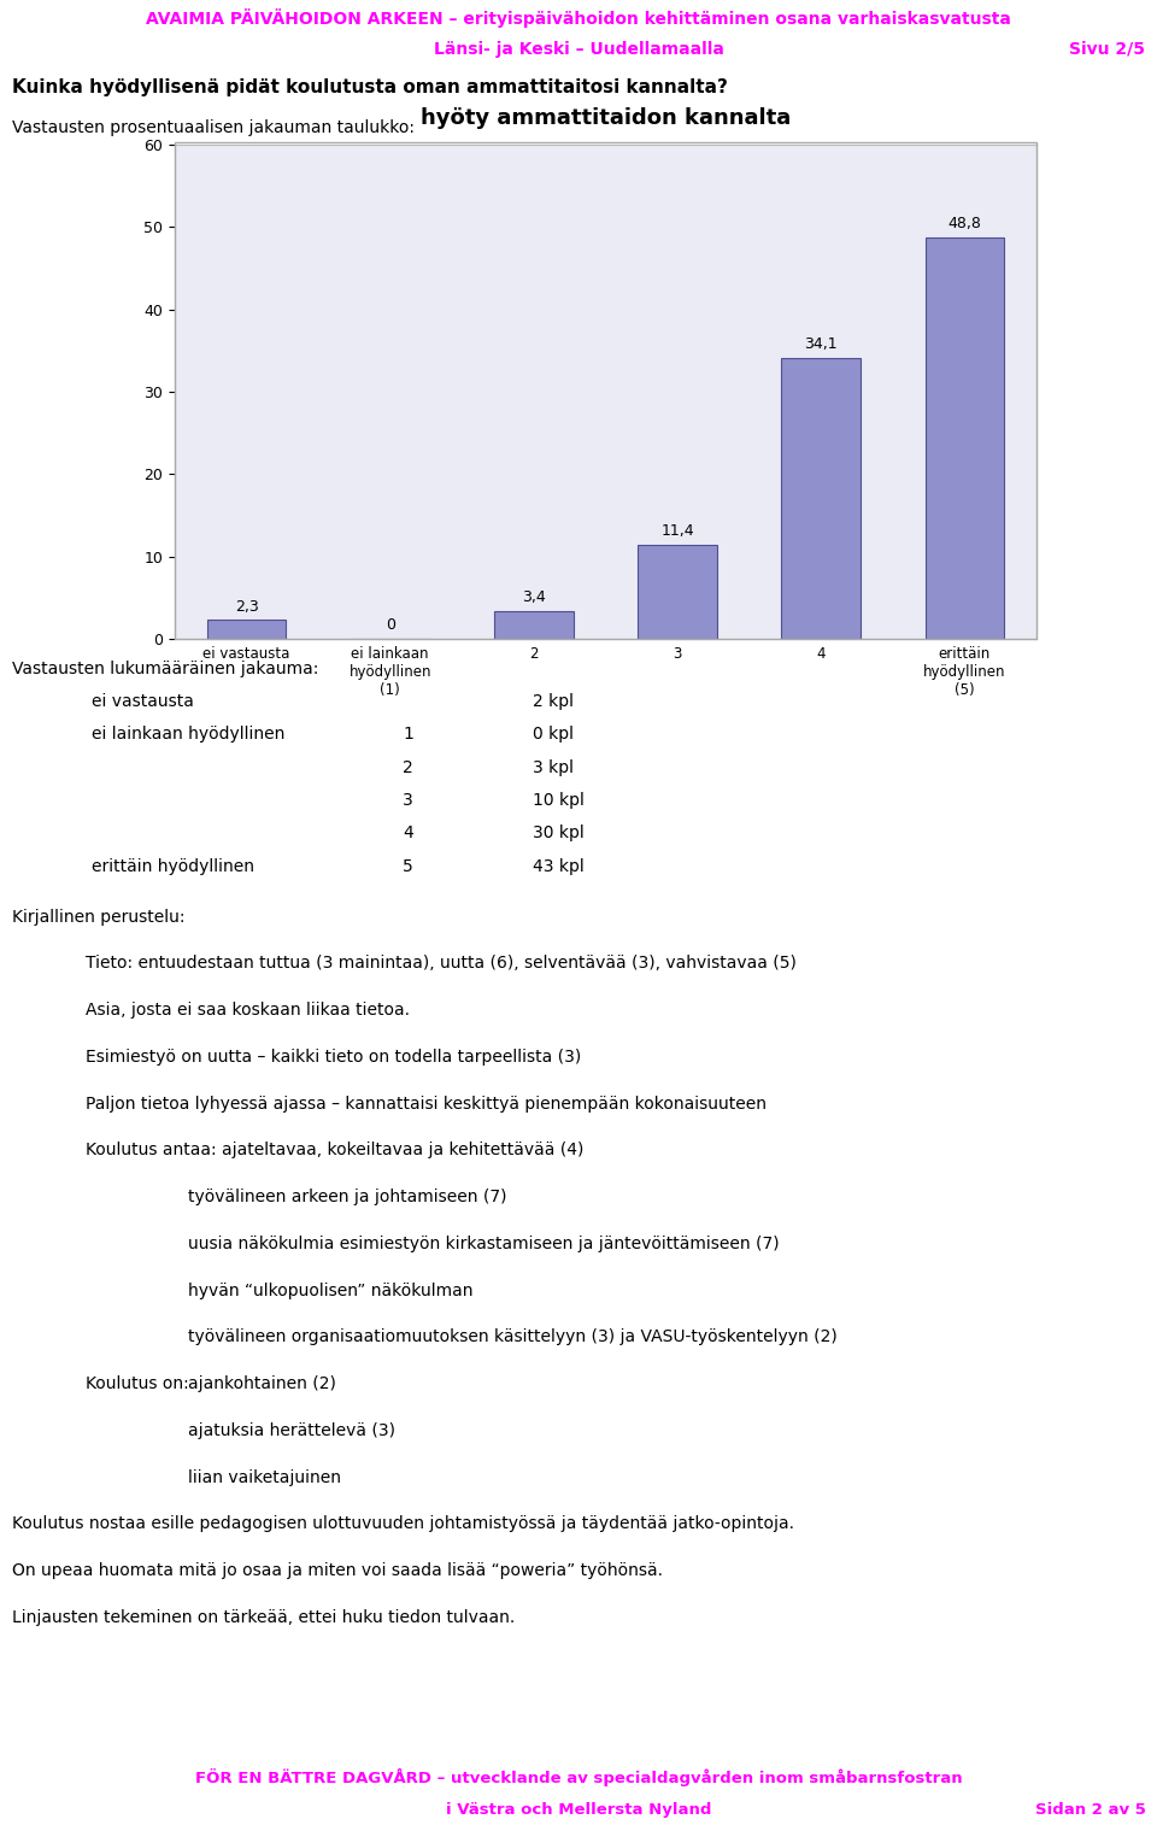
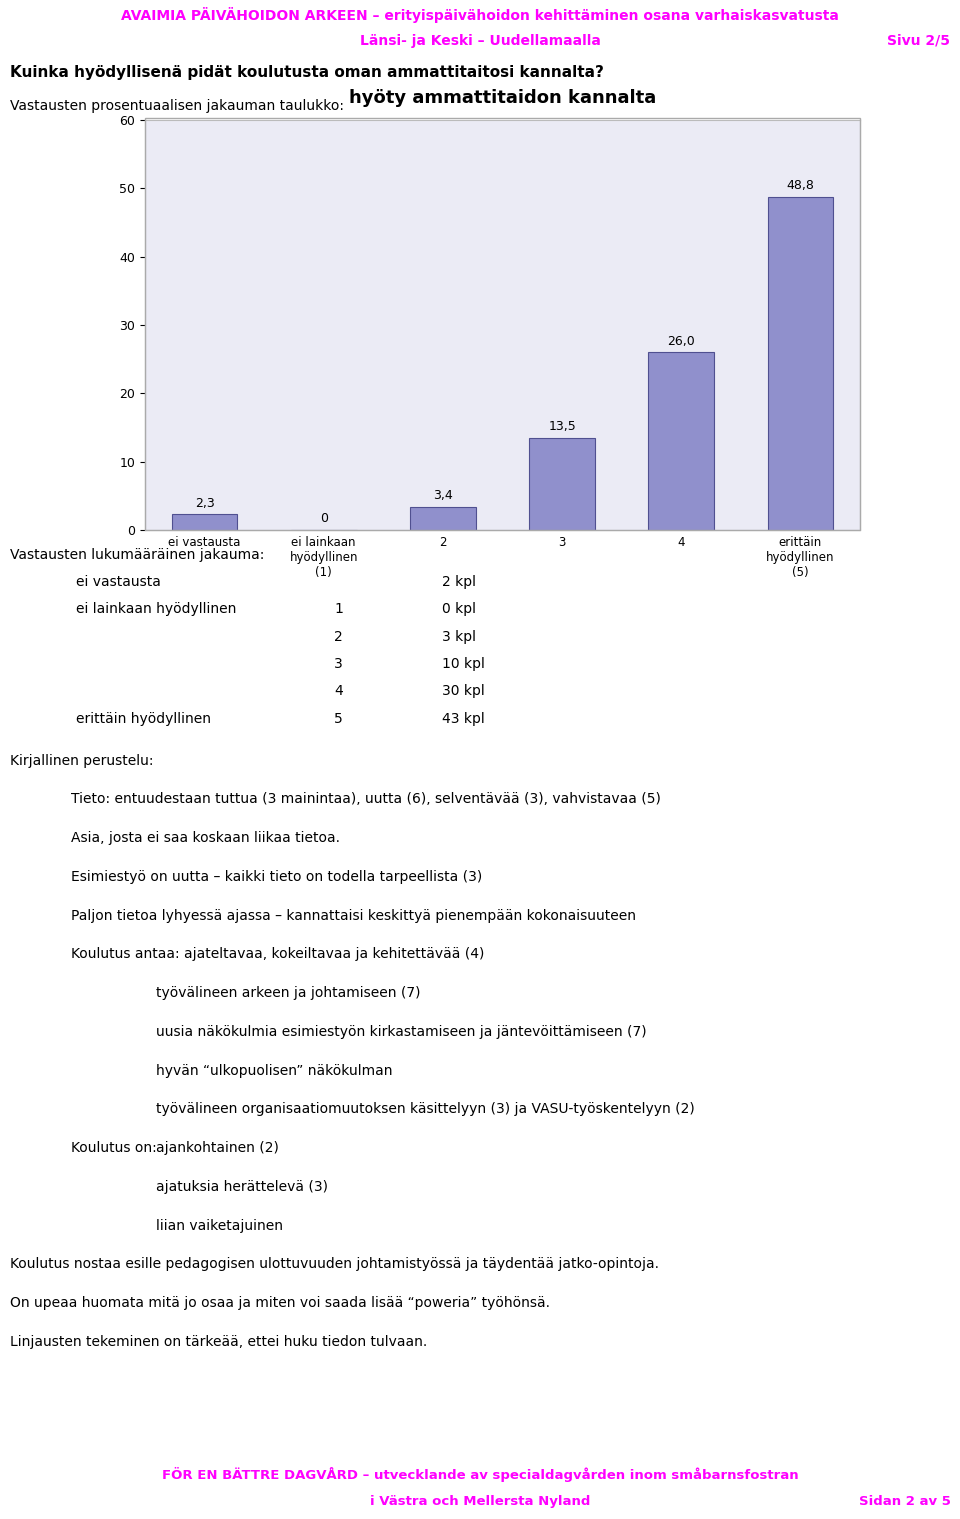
3: 11,4 -> 13,5
4: 34,1 -> 26,0
